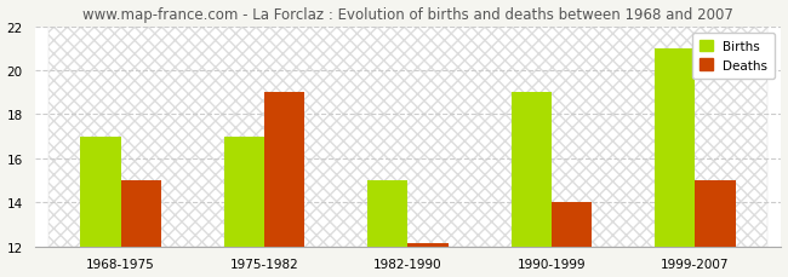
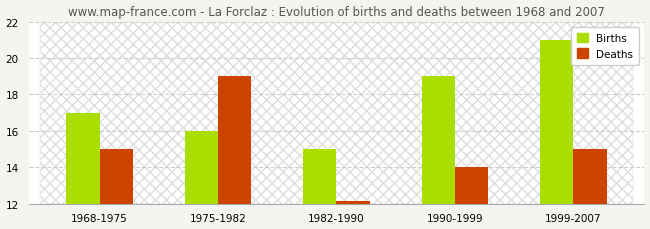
Births/1975-1982: 17 -> 16
